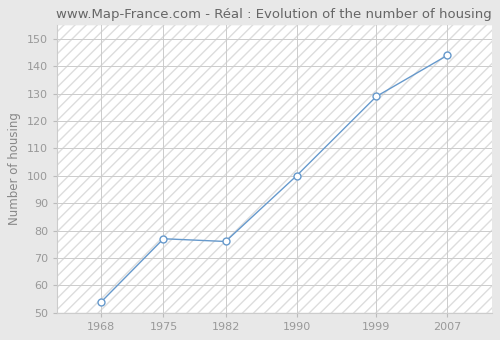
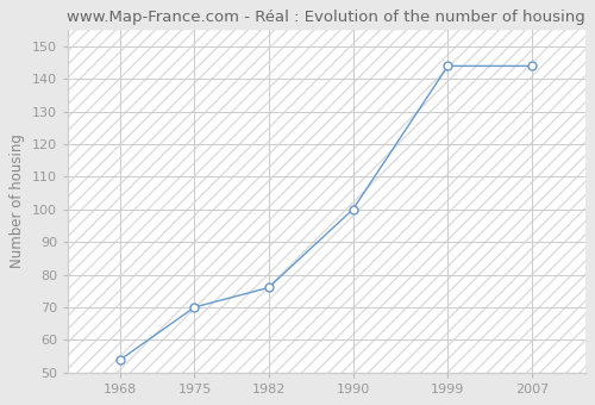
1975: 77 -> 70
1999: 129 -> 144
